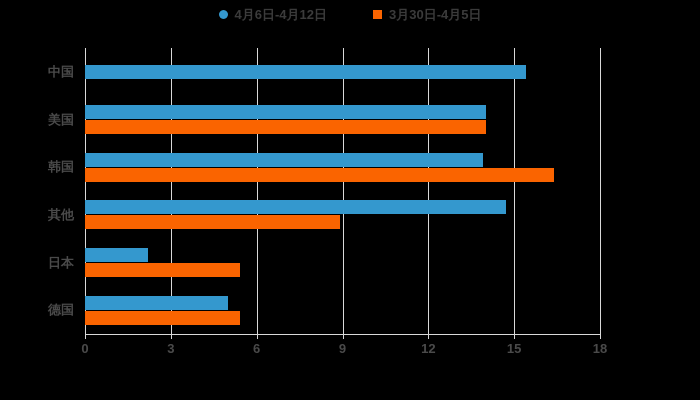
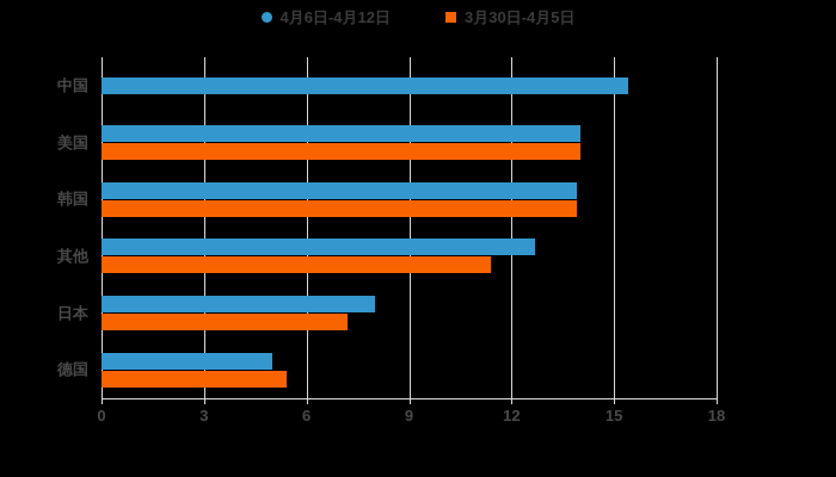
3月30日-4月5日/韩国: 16.4 -> 13.9
4月6日-4月12日/其他: 14.7 -> 12.7
3月30日-4月5日/其他: 8.9 -> 11.4
4月6日-4月12日/日本: 2.2 -> 8.0
3月30日-4月5日/日本: 5.4 -> 7.2
